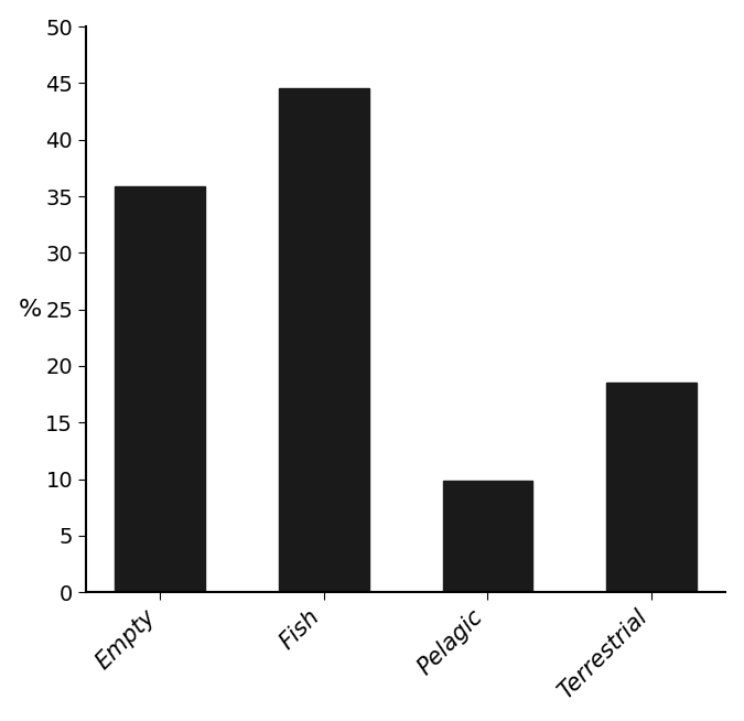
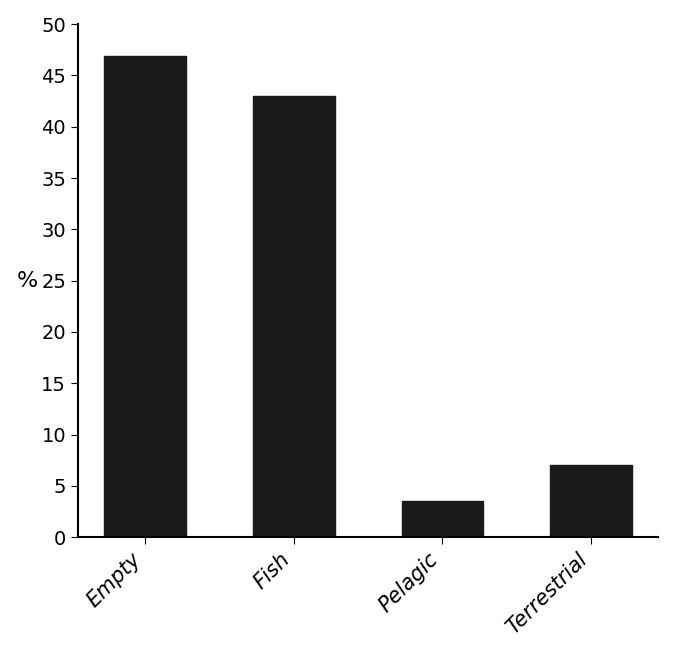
Empty: 35.9 -> 46.9
Fish: 44.6 -> 43.0
Pelagic: 9.9 -> 3.5
Terrestrial: 18.5 -> 7.0
